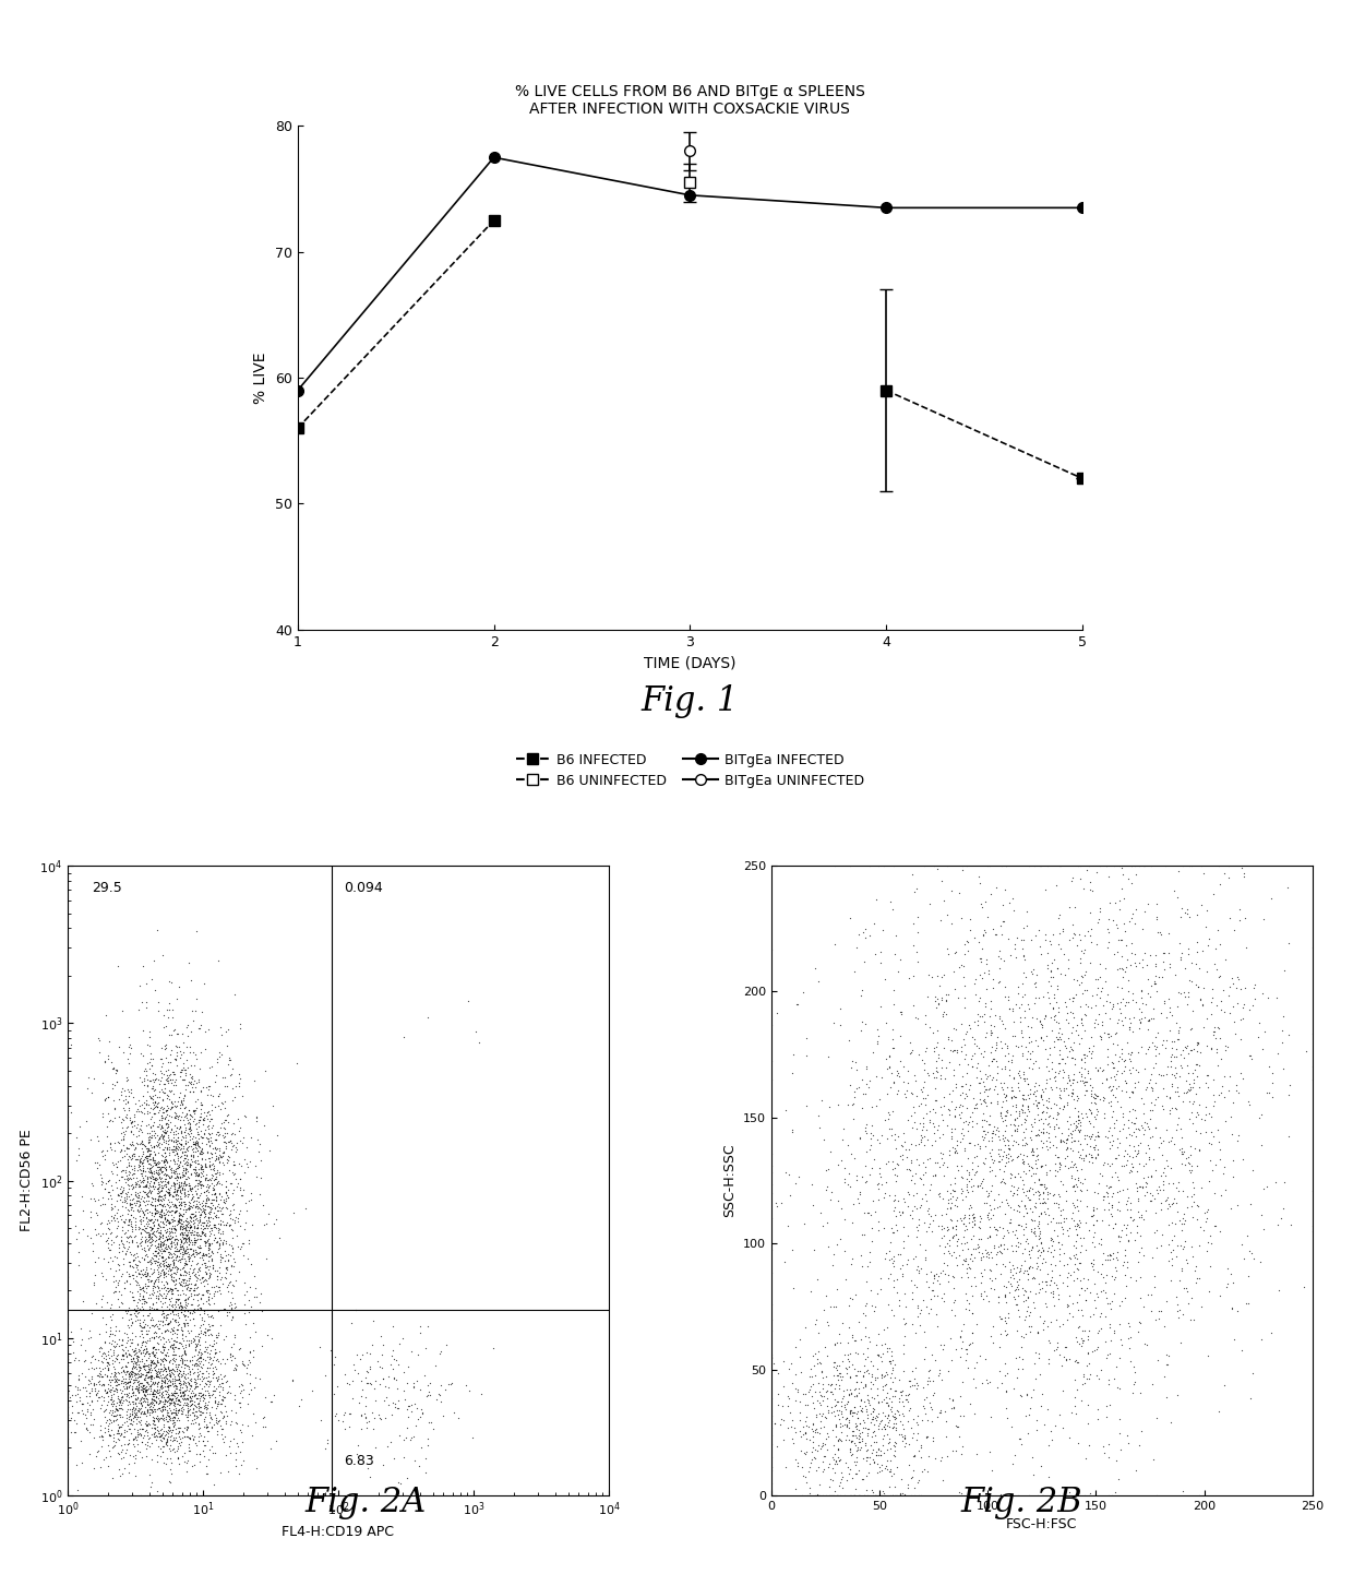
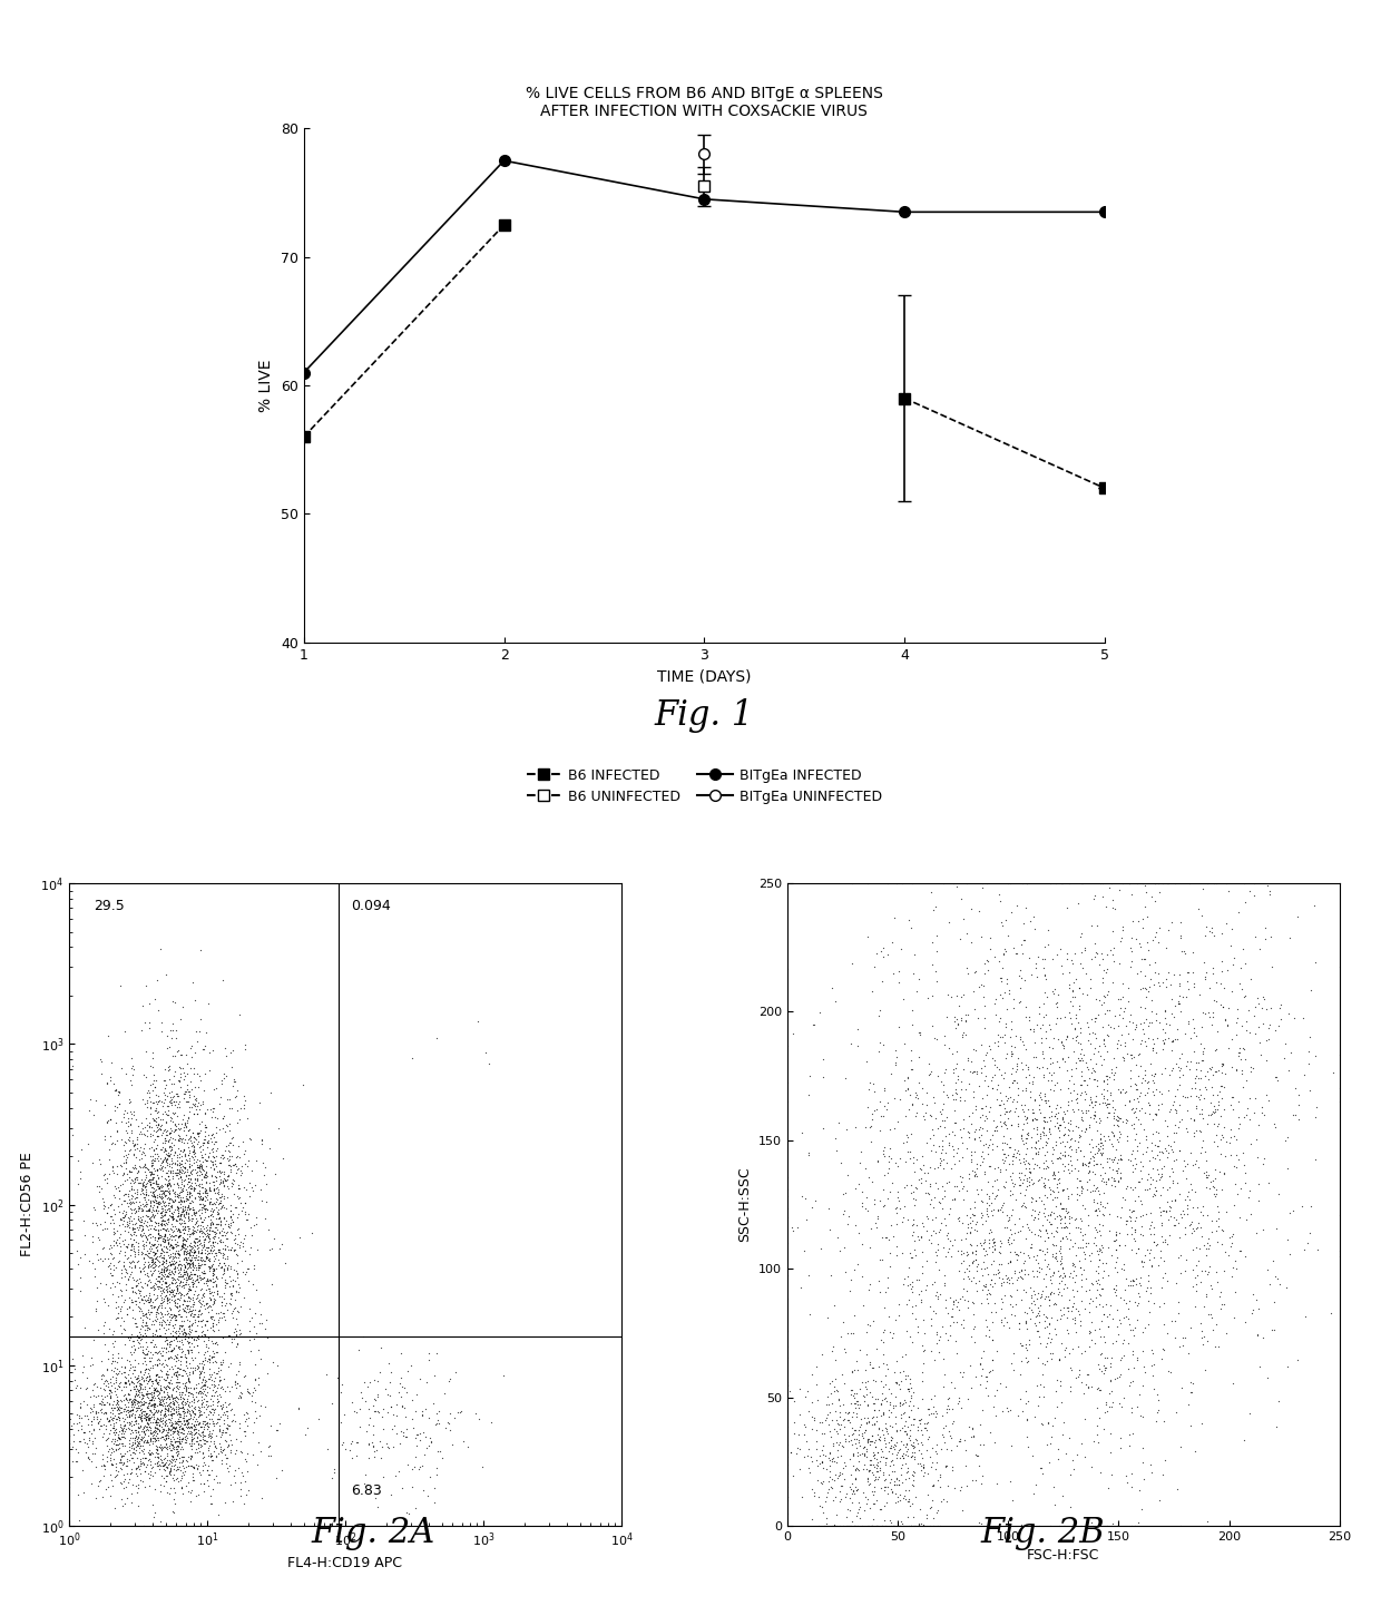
1: 59.0 -> 61.0
